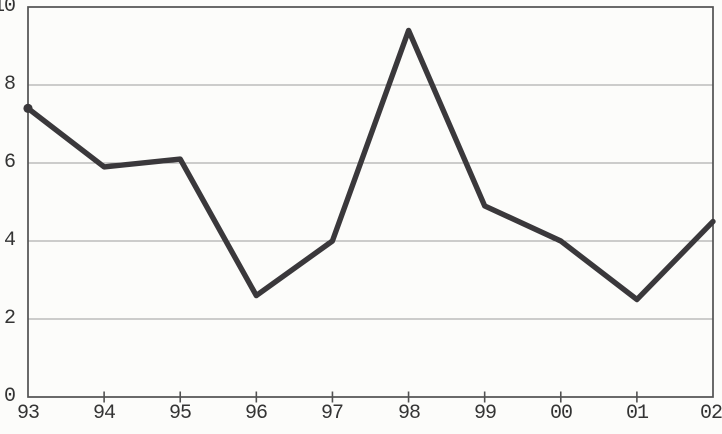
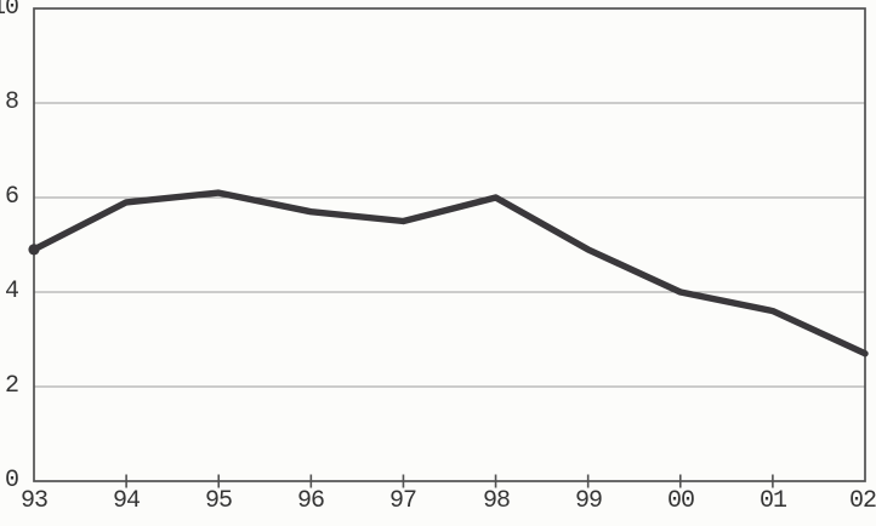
93: 7.4 -> 4.9
96: 2.6 -> 5.7
97: 4.0 -> 5.5
98: 9.4 -> 6.0
01: 2.5 -> 3.6
02: 4.5 -> 2.7
